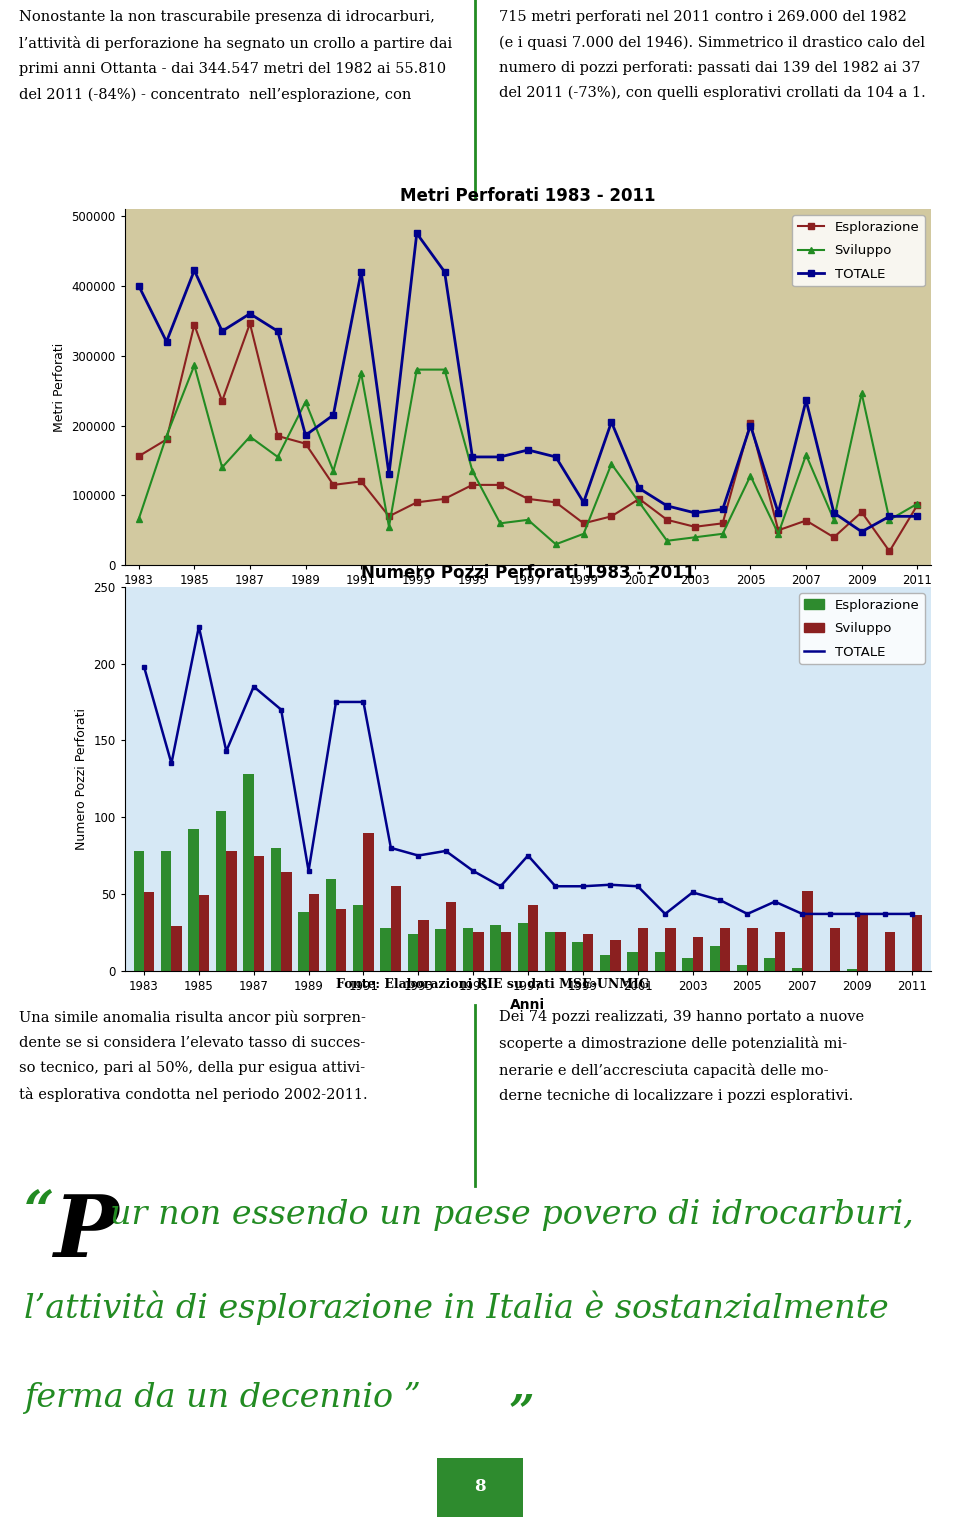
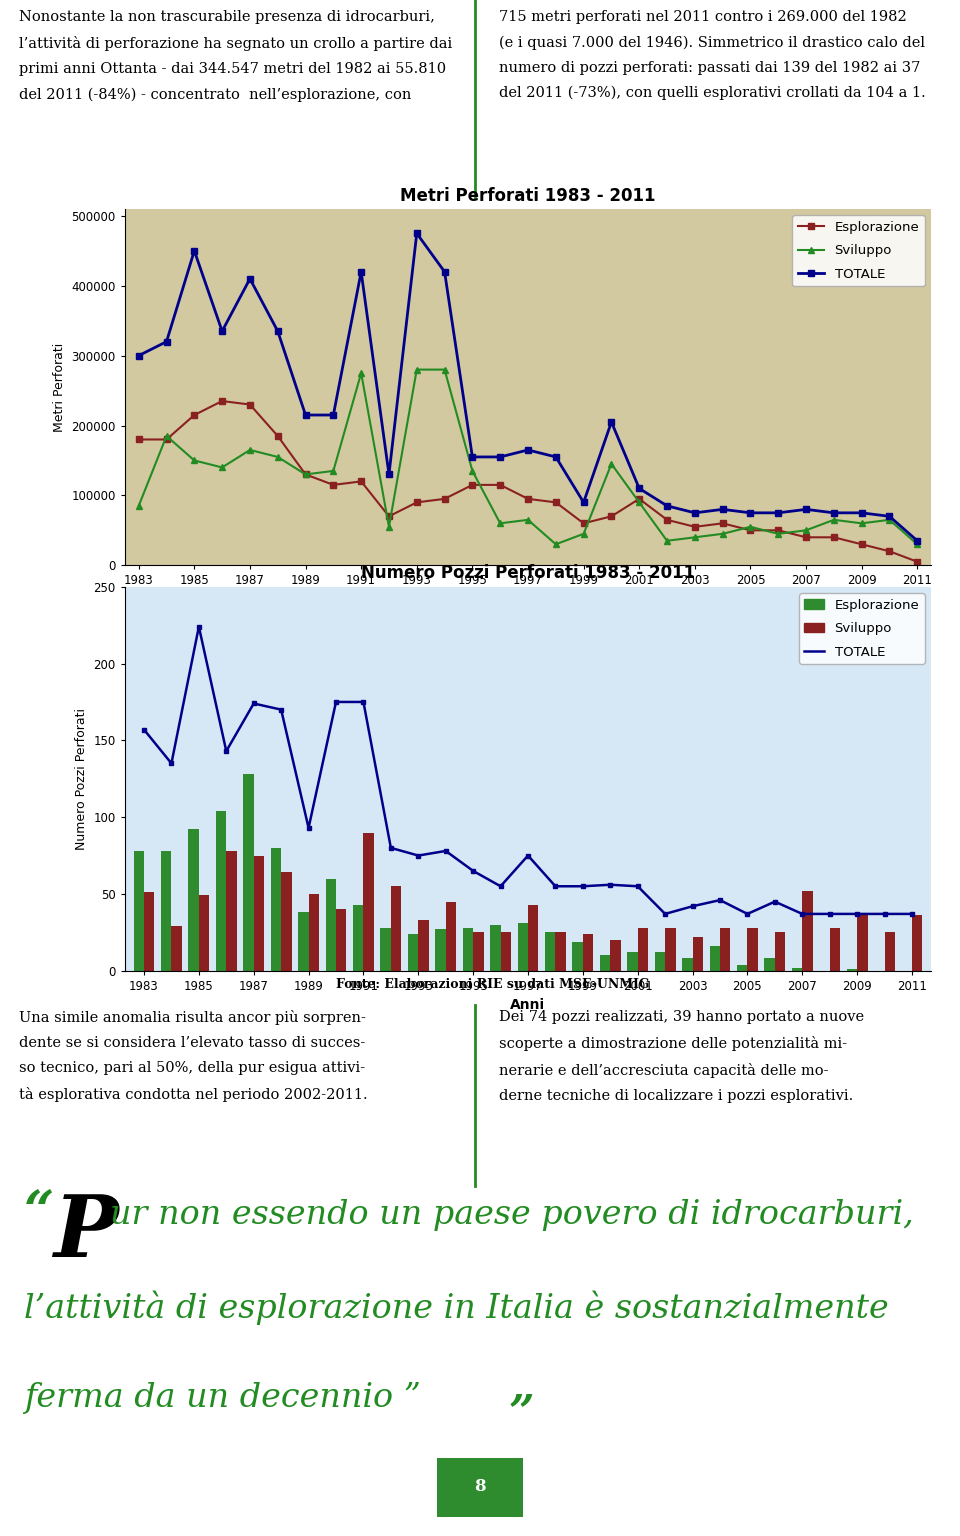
Metri Perforati 1983 - 2011/Esplorazione/1983: 156000 -> 180000
Metri Perforati 1983 - 2011/Sviluppo/1983: 66000 -> 85000
Metri Perforati 1983 - 2011/TOTALE/1983: 400000 -> 300000
Metri Perforati 1983 - 2011/Esplorazione/1985: 344000 -> 215000
Metri Perforati 1983 - 2011/Sviluppo/1985: 286000 -> 150000
Metri Perforati 1983 - 2011/TOTALE/1985: 422000 -> 450000
Metri Perforati 1983 - 2011/Esplorazione/1987: 346000 -> 230000
Metri Perforati 1983 - 2011/Sviluppo/1987: 184000 -> 165000
Metri Perforati 1983 - 2011/TOTALE/1987: 360000 -> 410000
Metri Perforati 1983 - 2011/Esplorazione/1989: 174000 -> 130000
Metri Perforati 1983 - 2011/Sviluppo/1989: 234000 -> 130000
Metri Perforati 1983 - 2011/TOTALE/1989: 186000 -> 215000
Metri Perforati 1983 - 2011/Esplorazione/2005: 204000 -> 50000
Metri Perforati 1983 - 2011/Sviluppo/2005: 128000 -> 55000
Metri Perforati 1983 - 2011/TOTALE/2005: 200000 -> 75000
Metri Perforati 1983 - 2011/Esplorazione/2007: 64000 -> 40000
Metri Perforati 1983 - 2011/Sviluppo/2007: 158000 -> 50000
Metri Perforati 1983 - 2011/TOTALE/2007: 236000 -> 80000
Metri Perforati 1983 - 2011/Esplorazione/2009: 76000 -> 30000
Metri Perforati 1983 - 2011/Sviluppo/2009: 246000 -> 60000
Metri Perforati 1983 - 2011/TOTALE/2009: 48000 -> 75000
Metri Perforati 1983 - 2011/Esplorazione/2011: 86000 -> 5000
Metri Perforati 1983 - 2011/Sviluppo/2011: 88000 -> 30000
Metri Perforati 1983 - 2011/TOTALE/2011: 70000 -> 35000
Numero Pozzi Perforati 1983 - 2011/TOTALE/1983: 198 -> 157
Numero Pozzi Perforati 1983 - 2011/TOTALE/1987: 185 -> 174
Numero Pozzi Perforati 1983 - 2011/TOTALE/1989: 65 -> 93
Numero Pozzi Perforati 1983 - 2011/TOTALE/2003: 51 -> 42
